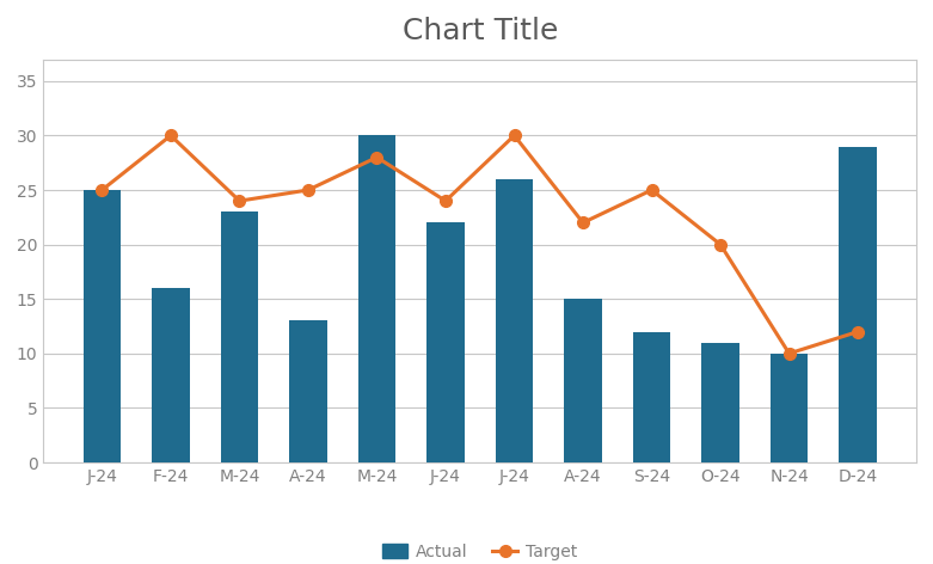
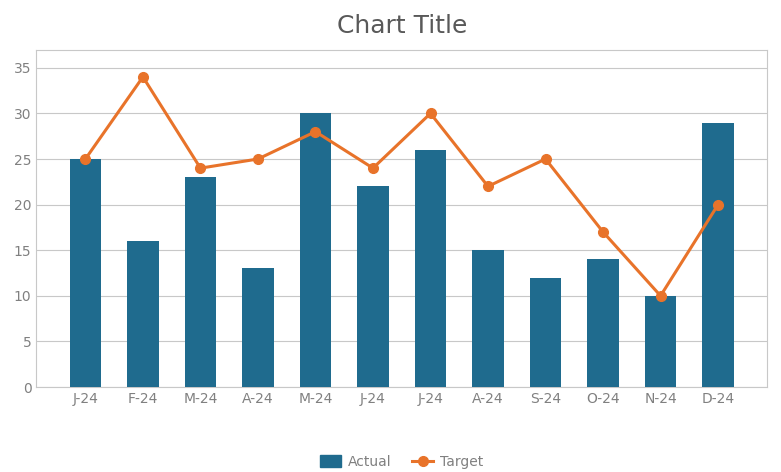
Target/F-24: 30 -> 34
Actual/O-24: 11 -> 14
Target/O-24: 20 -> 17
Target/D-24: 12 -> 20
